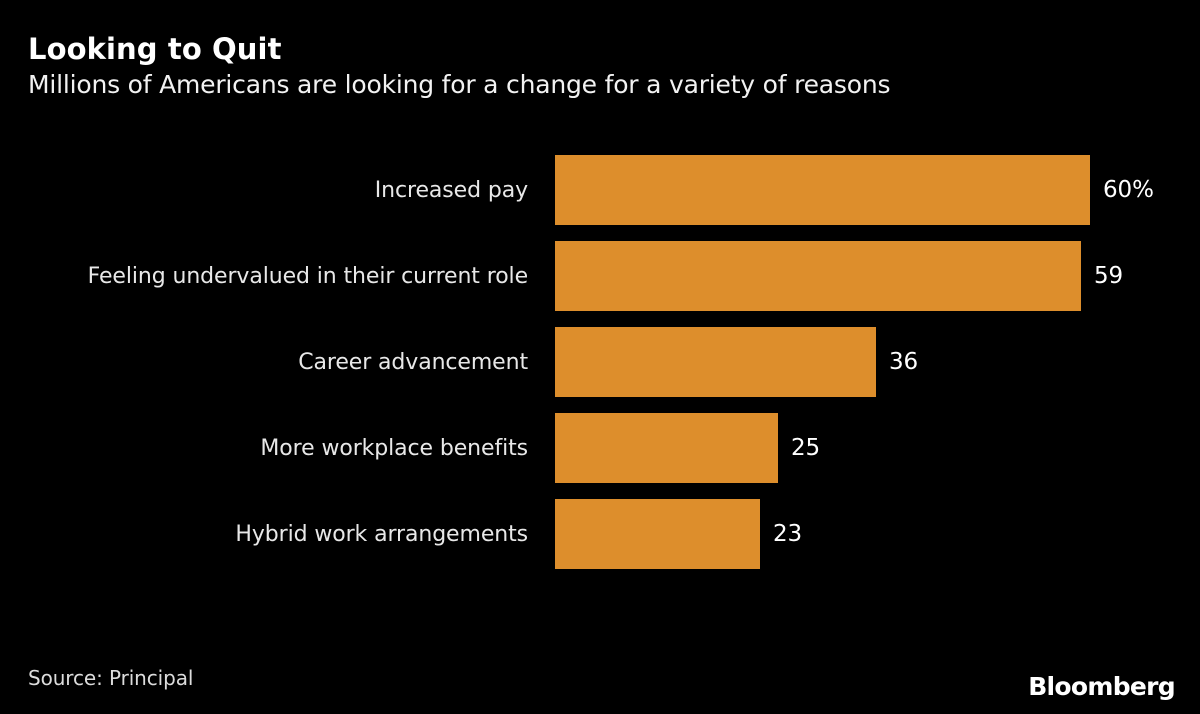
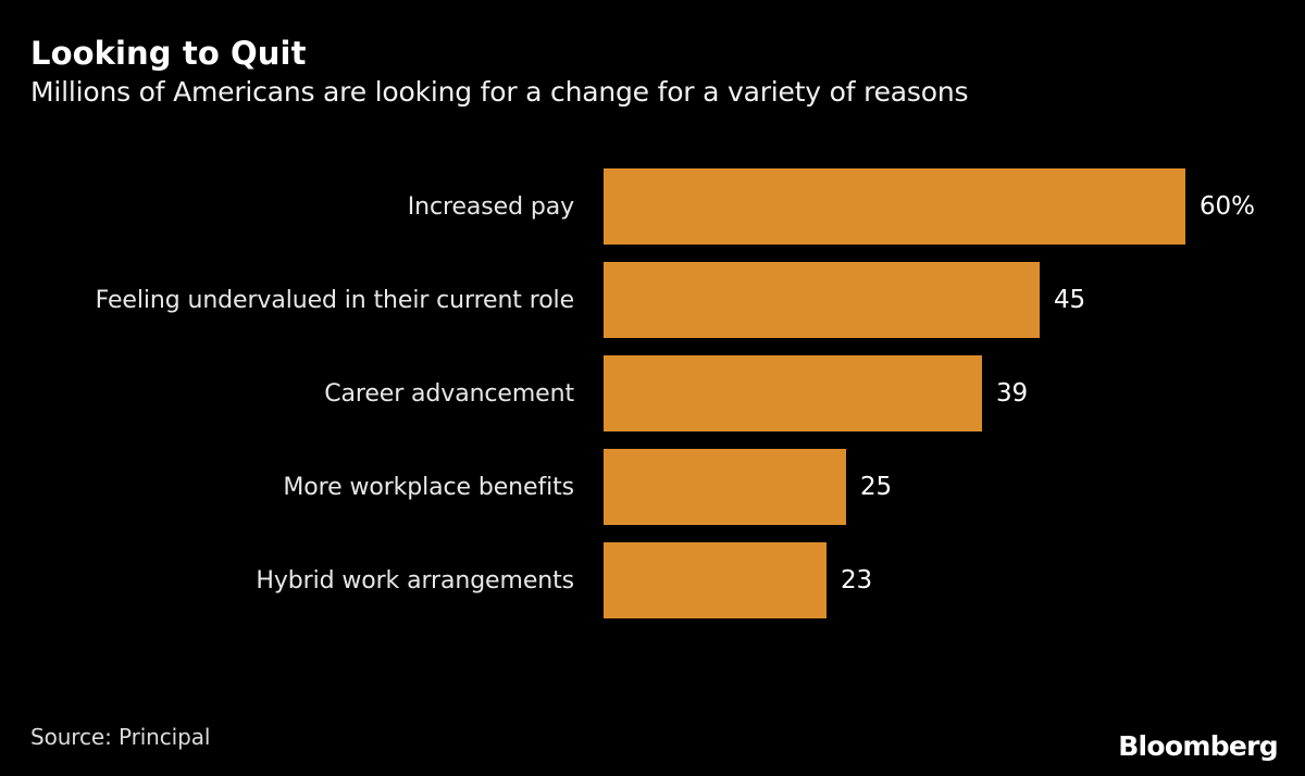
Feeling undervalued in their current role: 59 -> 45
Career advancement: 36 -> 39
